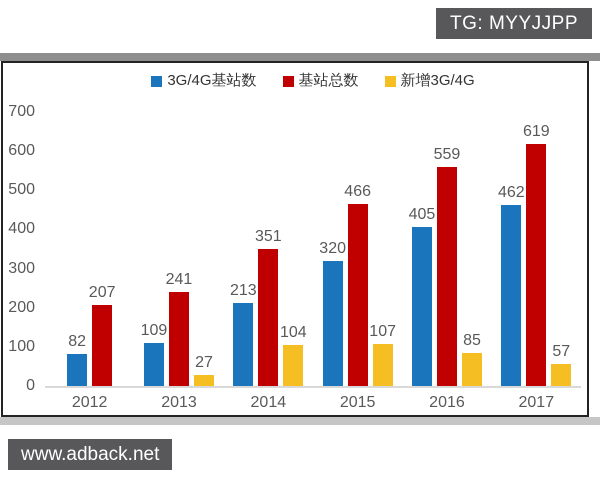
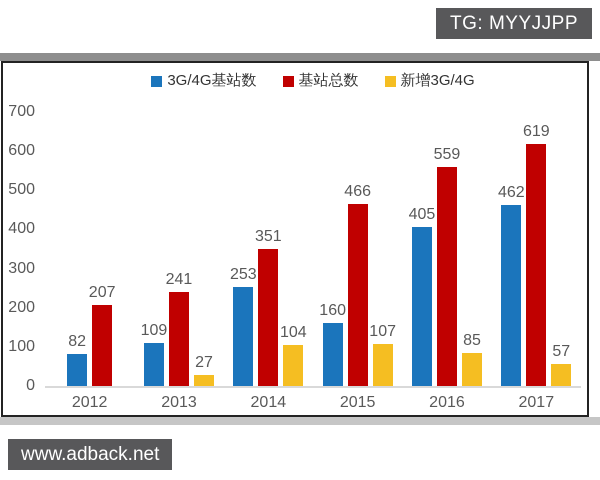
3G/4G基站数/2014: 213 -> 253
3G/4G基站数/2015: 320 -> 160
